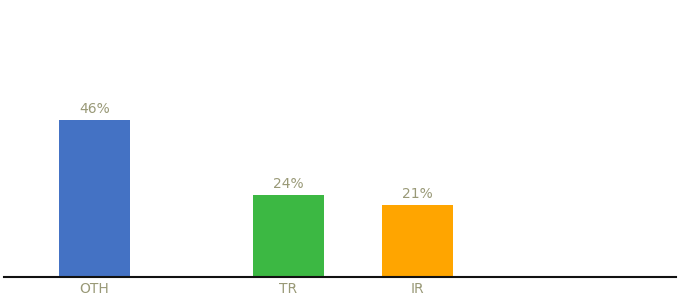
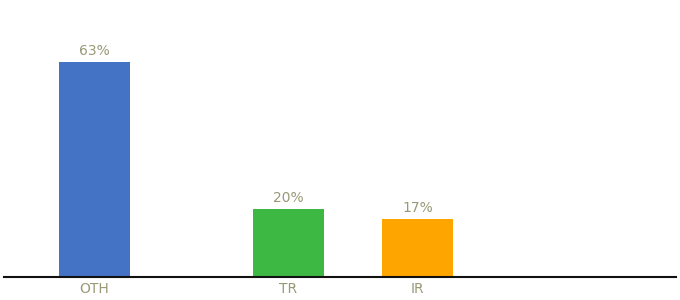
OTH: 46% -> 63%
TR: 24% -> 20%
IR: 21% -> 17%
